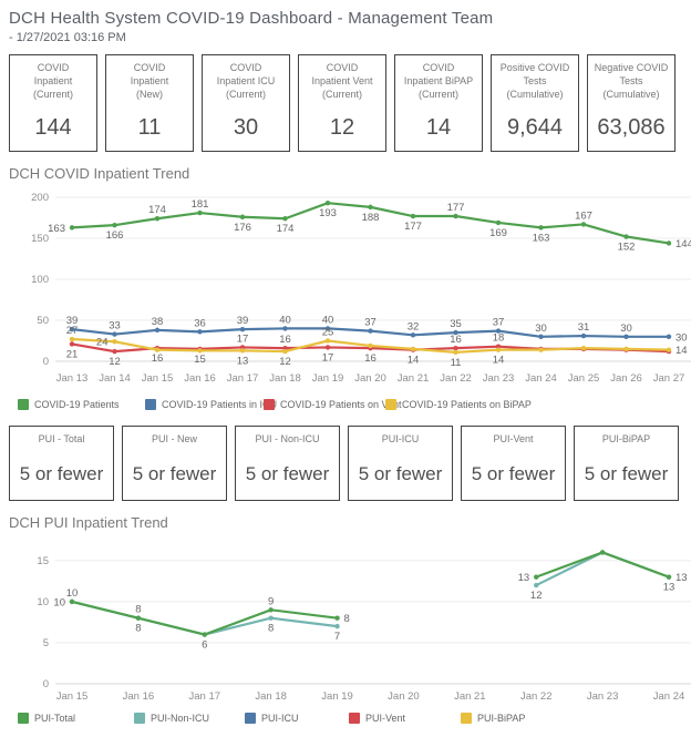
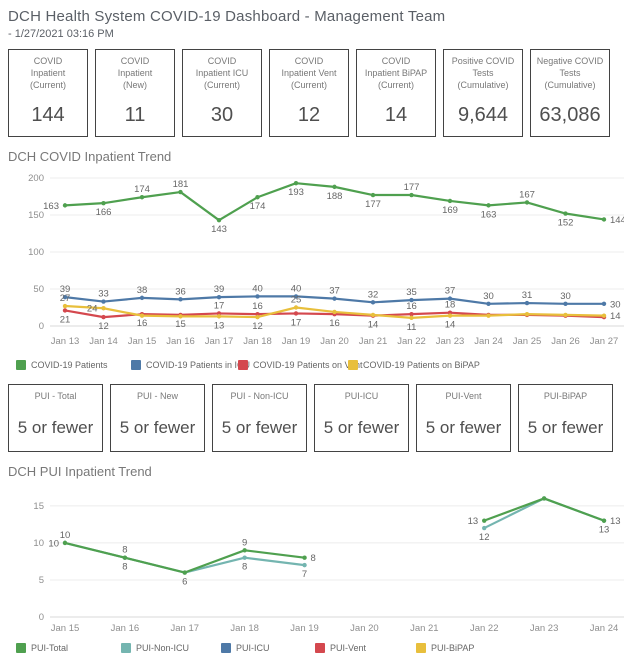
DCH COVID Inpatient Trend/COVID-19 Patients/Jan 17: 176 -> 143
